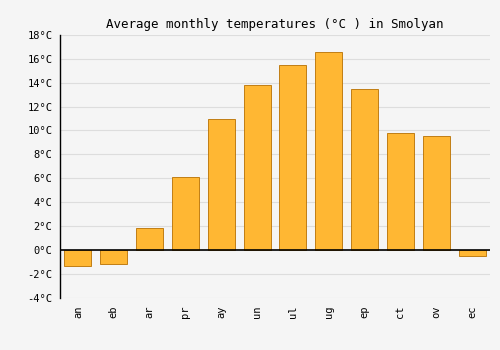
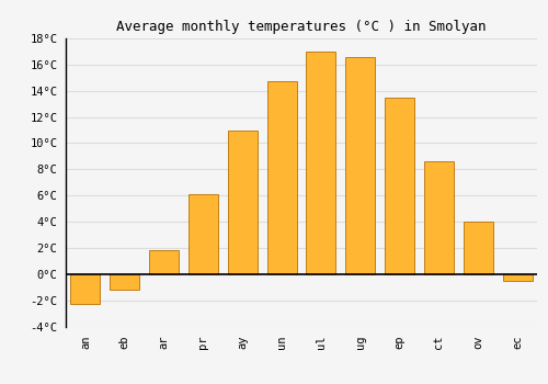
an: -1.4°C -> -2.3°C
un: 13.8°C -> 14.7°C
ul: 15.5°C -> 17.0°C
ct: 9.8°C -> 8.6°C
ov: 9.5°C -> 4.0°C
